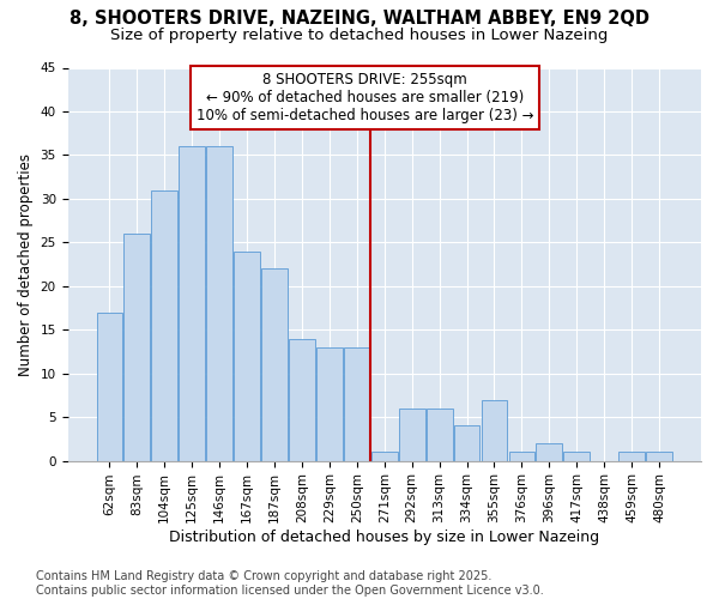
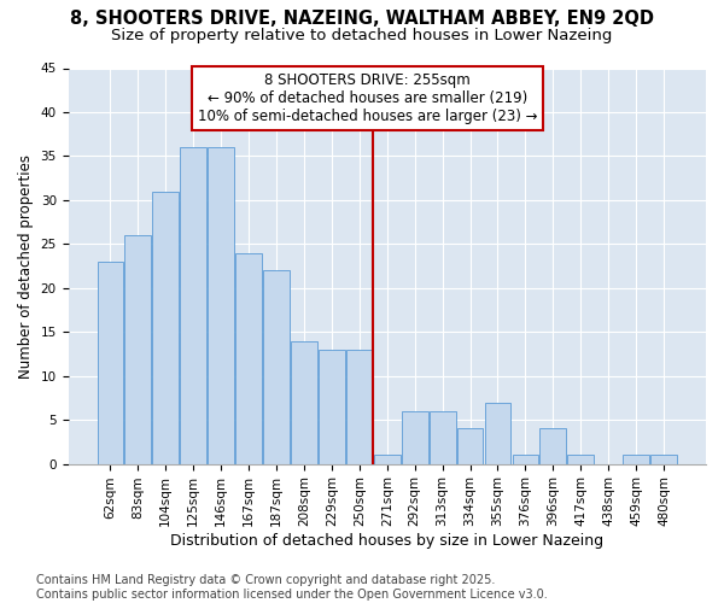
62sqm: 17 -> 23
396sqm: 2 -> 4
